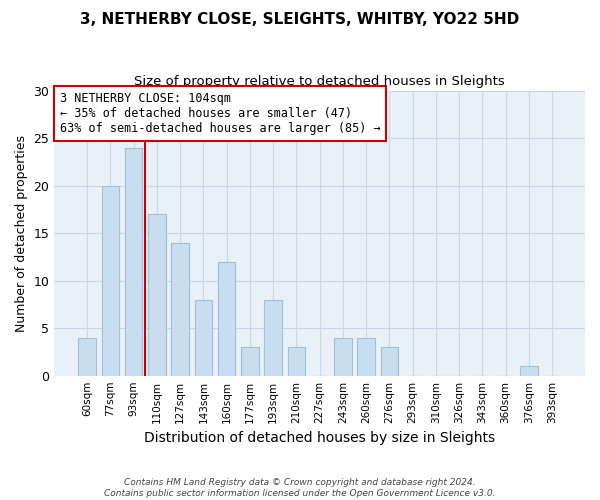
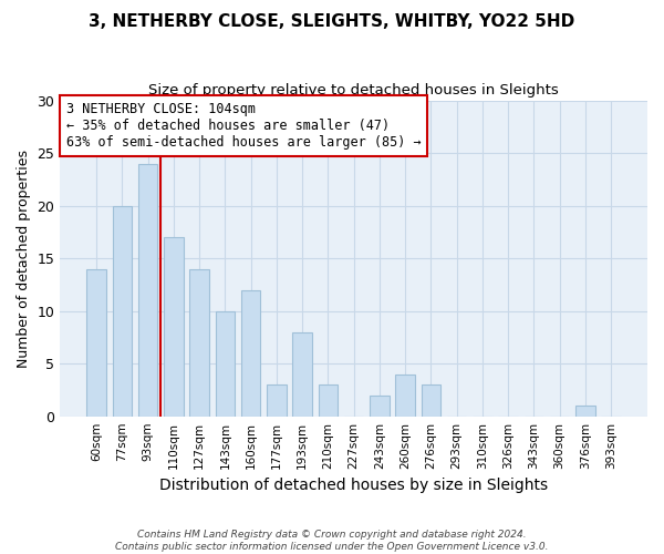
60sqm: 4 -> 14
143sqm: 8 -> 10
243sqm: 4 -> 2
